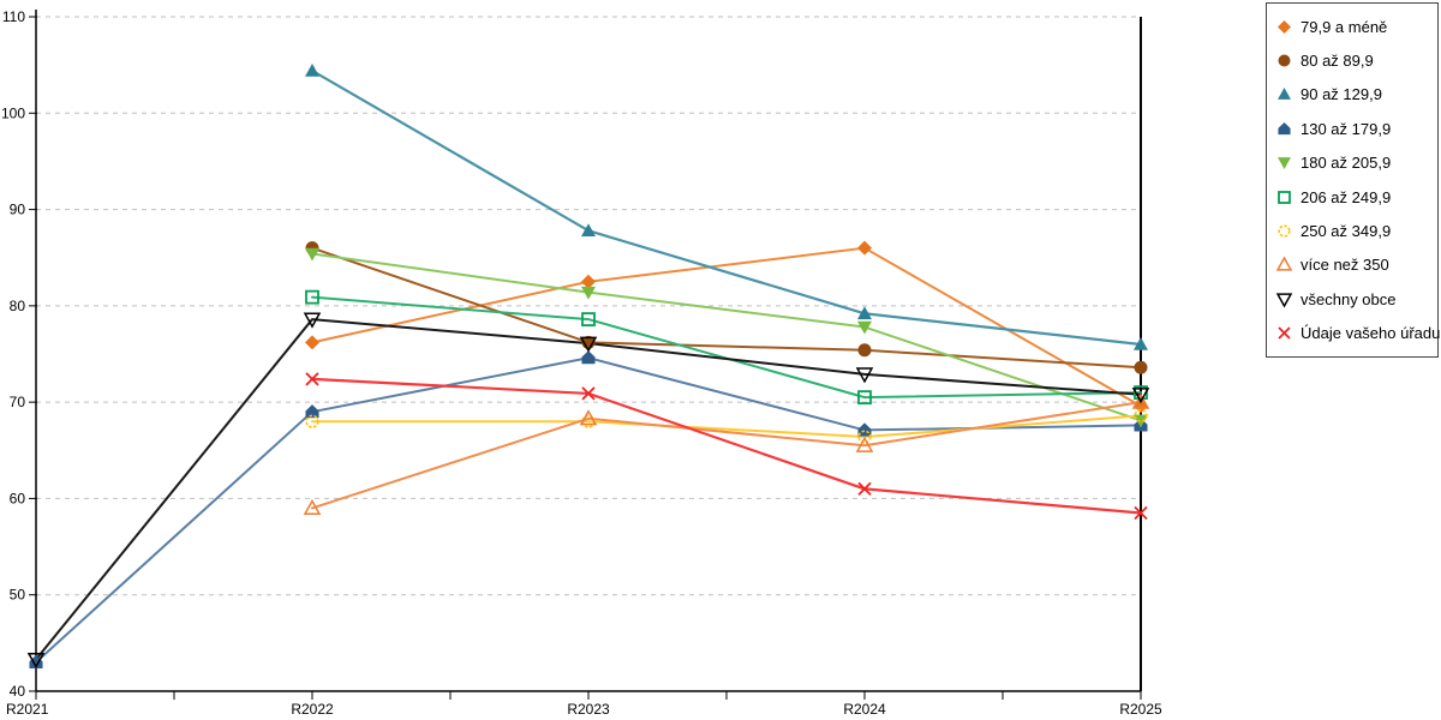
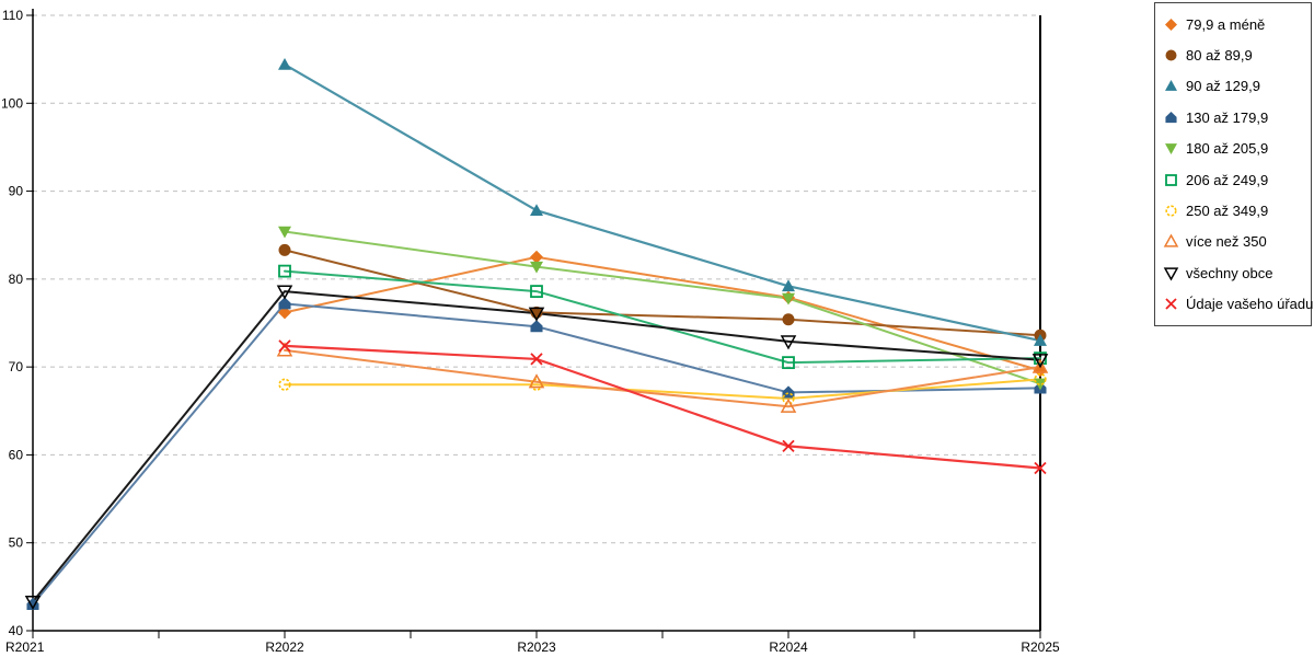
80 až 89,9/R2022: 86 -> 83
130 až 179,9/R2022: 69 -> 77
více než 350/R2022: 59 -> 72
79,9 a méně/R2024: 86 -> 78
90 až 129,9/R2025: 76 -> 73
